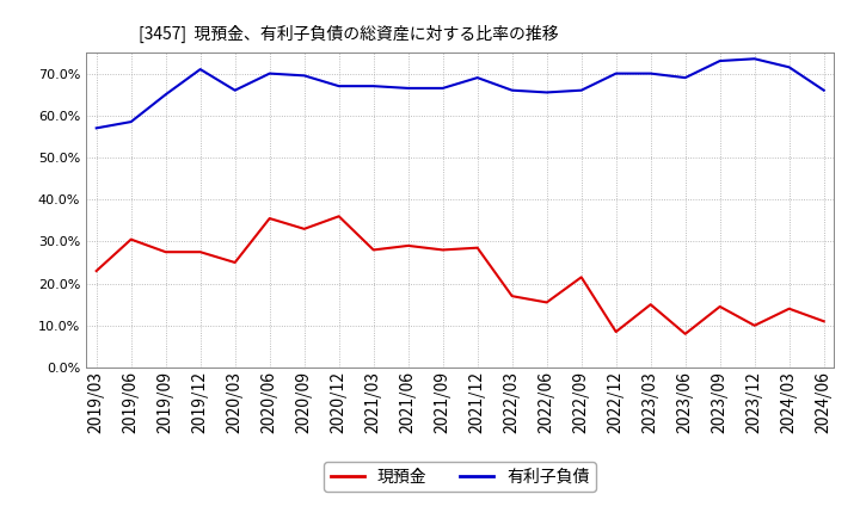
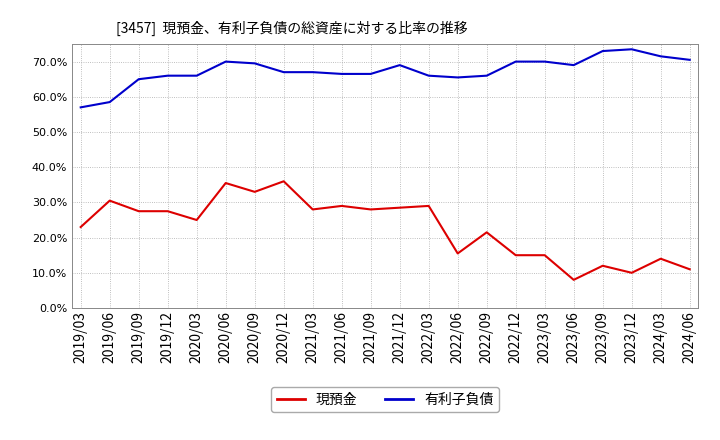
有利子負債/2019/12: 71.0% -> 66.0%
現預金/2022/03: 17.0% -> 29.0%
現預金/2022/12: 8.5% -> 15.0%
現預金/2023/09: 14.5% -> 12.0%
有利子負債/2024/06: 66.0% -> 70.5%
